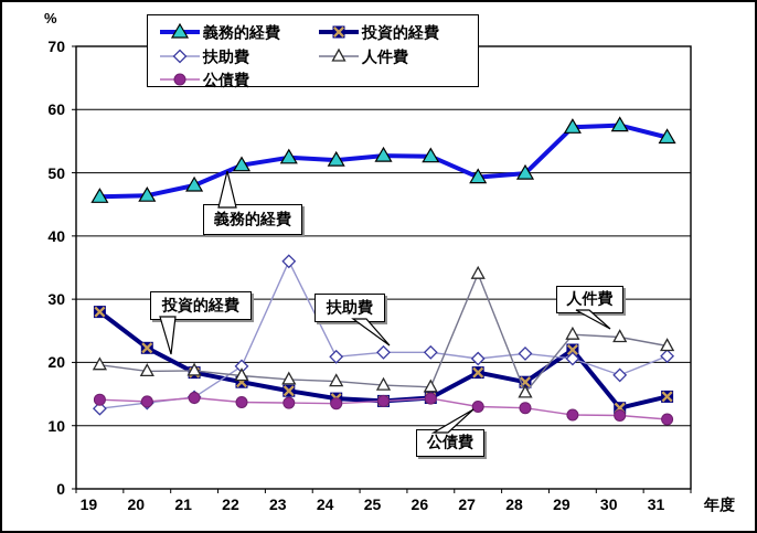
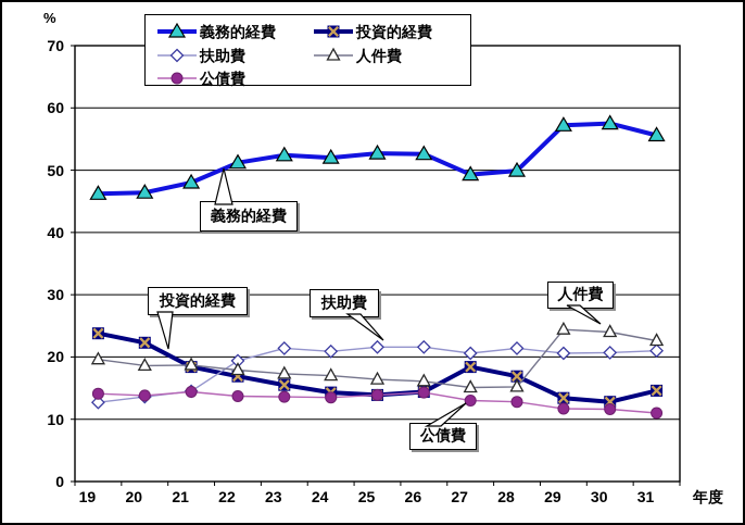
投資的経費/19: 28 -> 24
扶助費/23: 36 -> 21
人件費/27: 34 -> 15
投資的経費/29: 22 -> 13
扶助費/30: 18 -> 21
